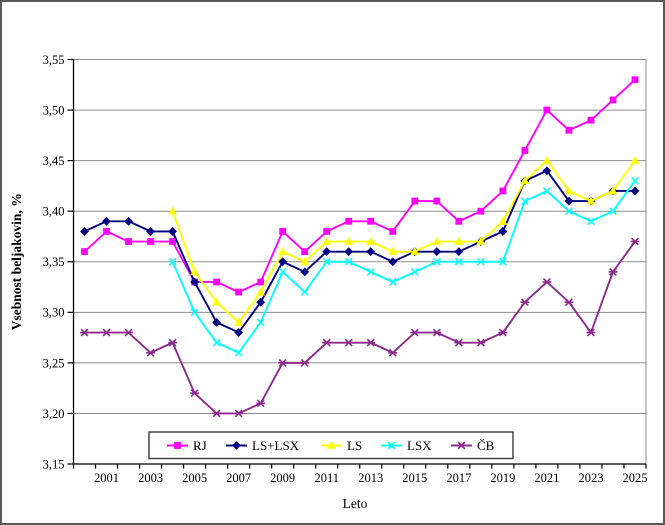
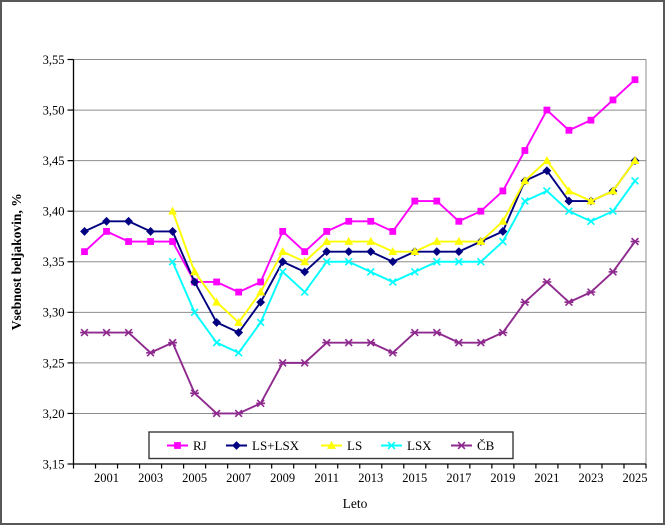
LSX/2019: 3,35 -> 3,37
ČB/2023: 3,28 -> 3,32
LS+LSX/2025: 3,42 -> 3,45
